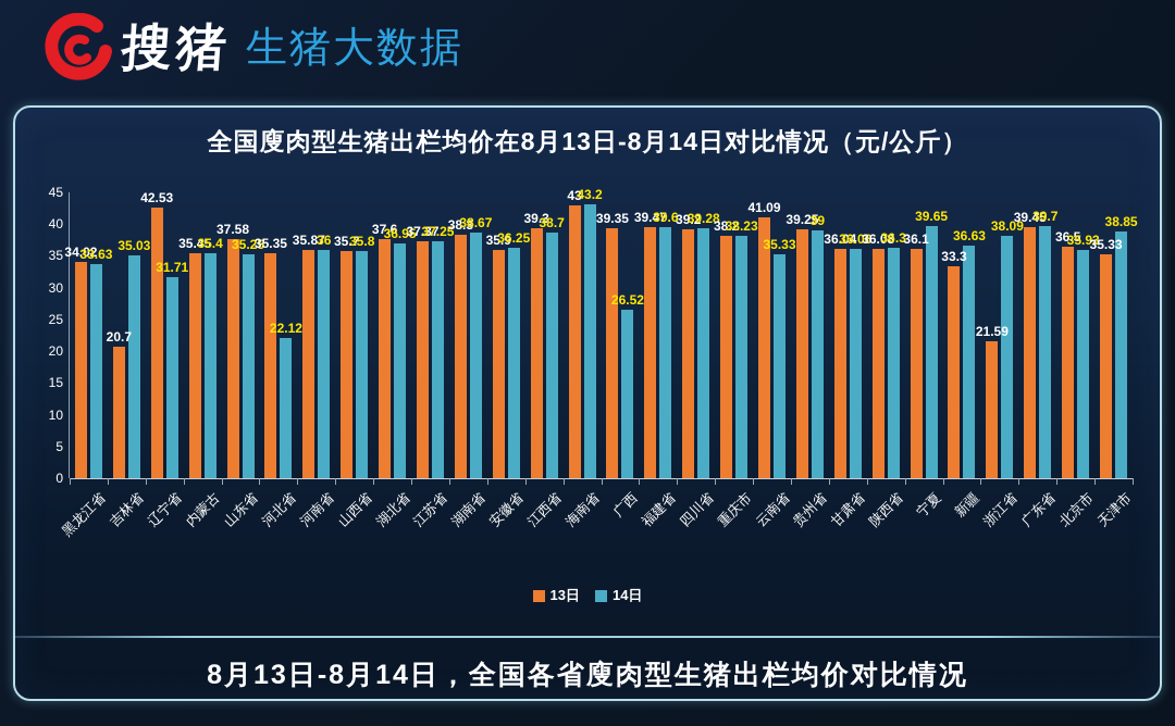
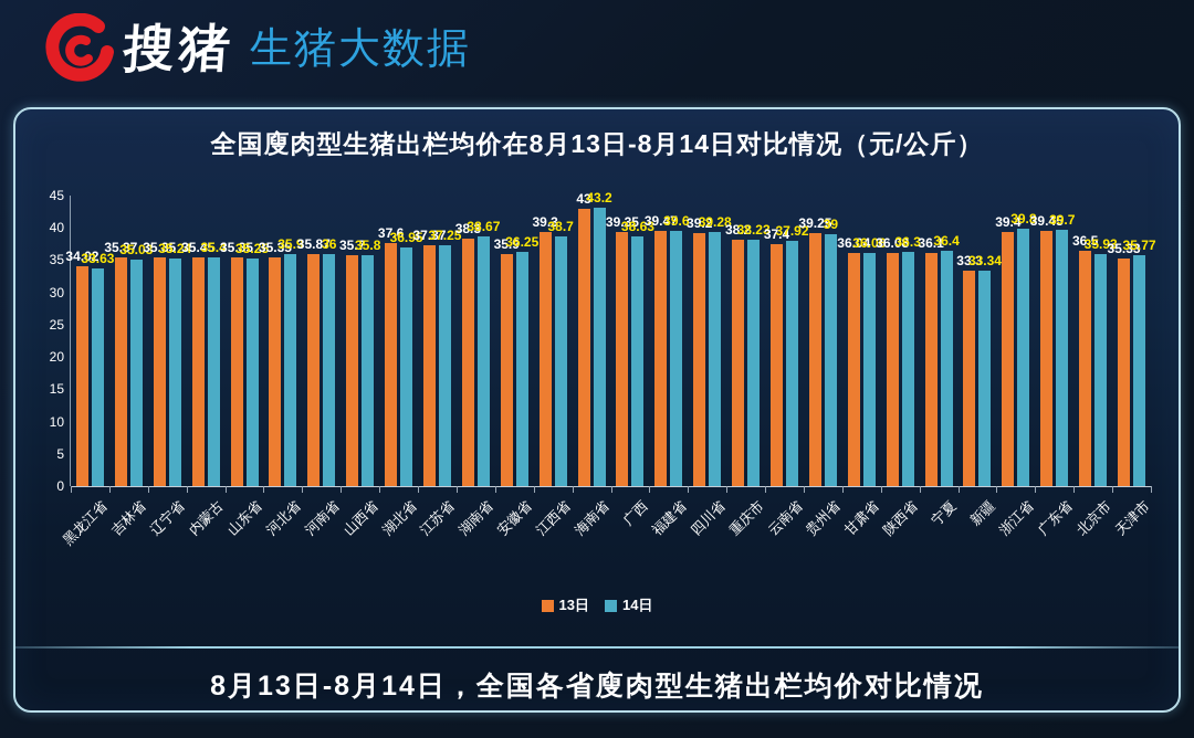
13日/吉林省: 20.7 -> 35.37
13日/辽宁省: 42.53 -> 35.35
14日/辽宁省: 31.71 -> 35.24
13日/山东省: 37.58 -> 35.35
14日/河北省: 22.12 -> 35.9
14日/广西: 26.52 -> 38.63
13日/云南省: 41.09 -> 37.4
14日/云南省: 35.33 -> 37.92
14日/宁夏: 39.65 -> 36.4
14日/新疆: 36.63 -> 33.34
13日/浙江省: 21.59 -> 39.4
14日/浙江省: 38.09 -> 39.8
14日/天津市: 38.85 -> 35.77
